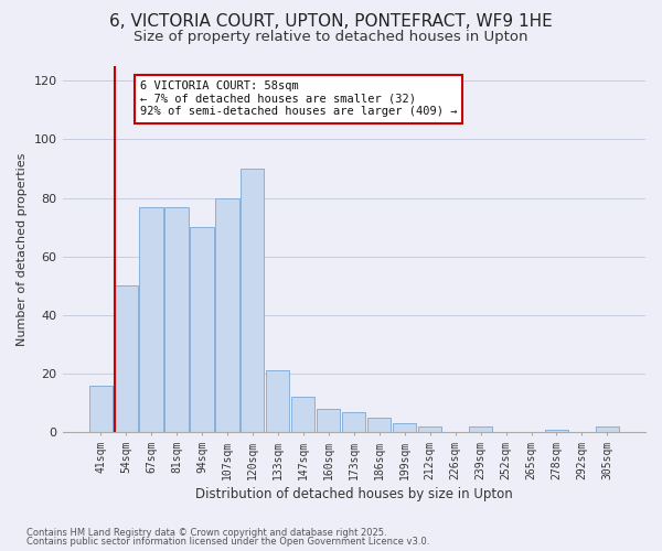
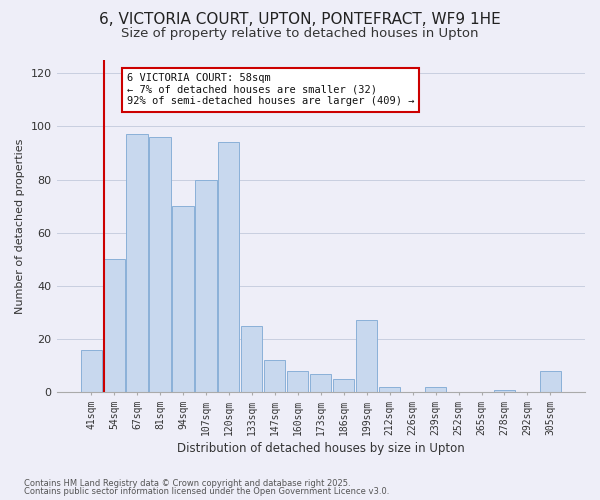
67sqm: 77 -> 97
81sqm: 77 -> 96
120sqm: 90 -> 94
133sqm: 21 -> 25
199sqm: 3 -> 27
305sqm: 2 -> 8
